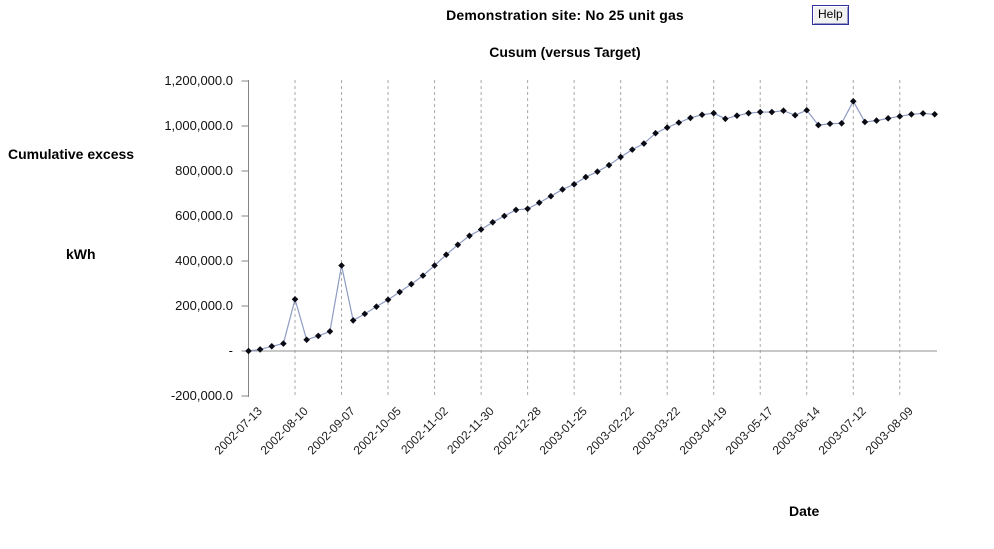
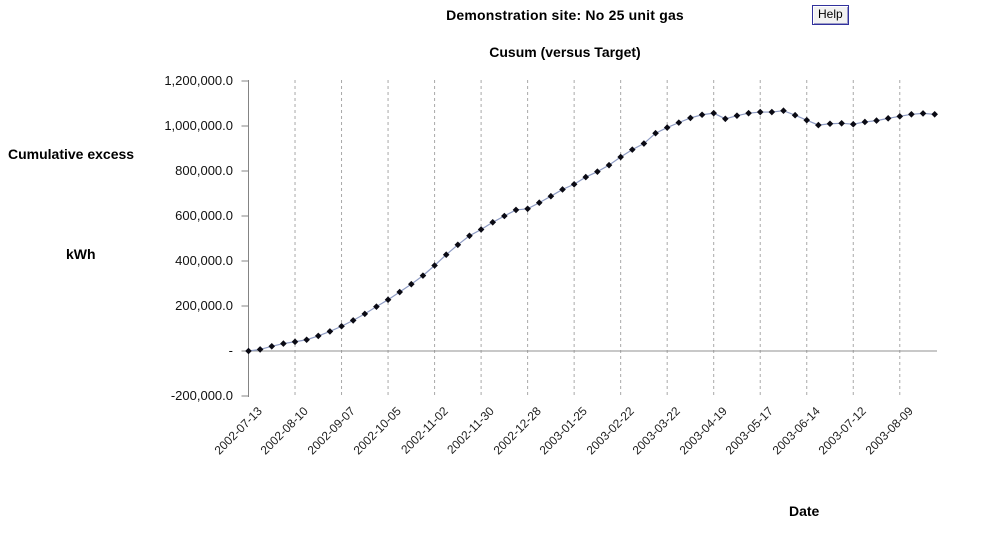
2002-08-10: 230000 -> 40000
2002-09-07: 380000 -> 110000
2003-06-14: 1070000 -> 1030000
2003-07-12: 1110000 -> 1010000
